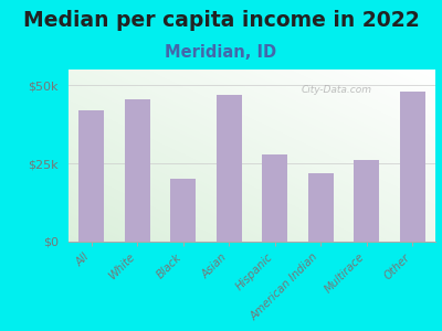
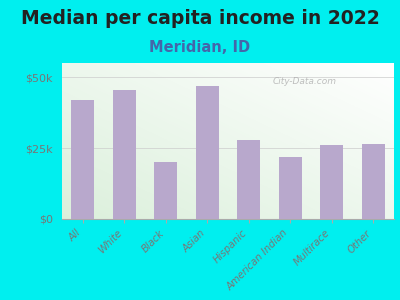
Other: $48.0k -> $26.5k
